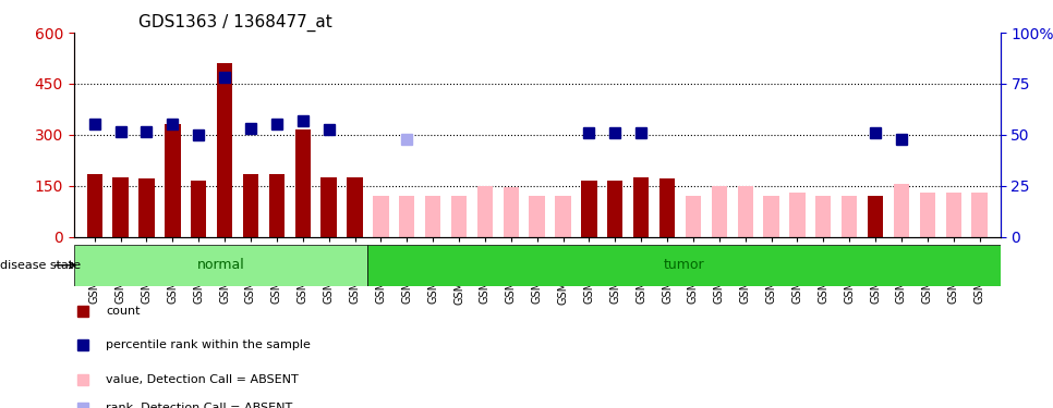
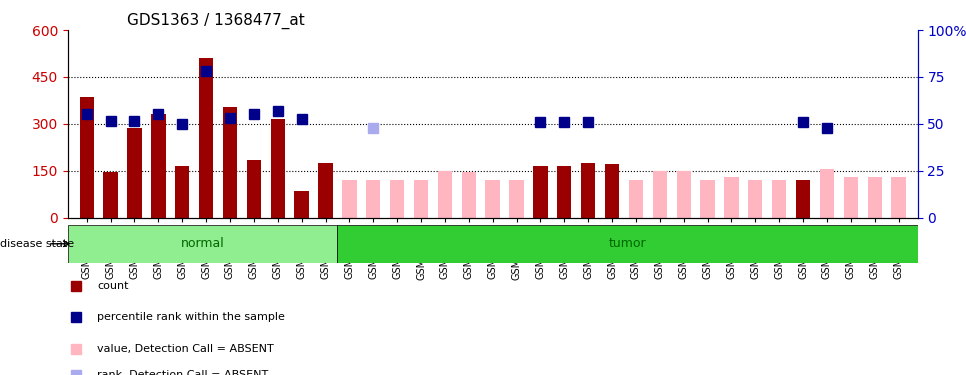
GSM33158: 185 -> 385
GSM33159: 175 -> 145
GSM33160: 170 -> 285
GSM33164: 185 -> 355
GSM33167: 175 -> 85
